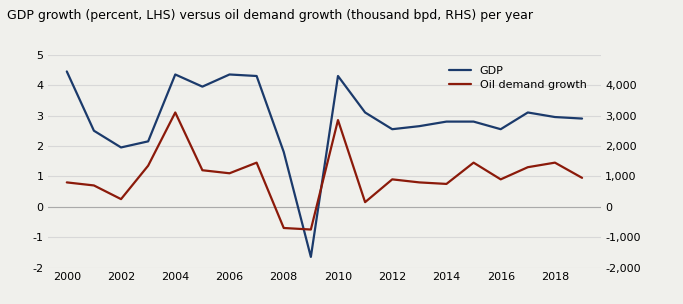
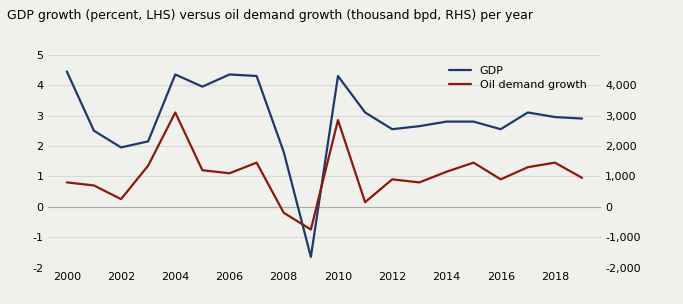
Oil demand growth/2008: -700 -> -200
Oil demand growth/2014: 750 -> 1,150
